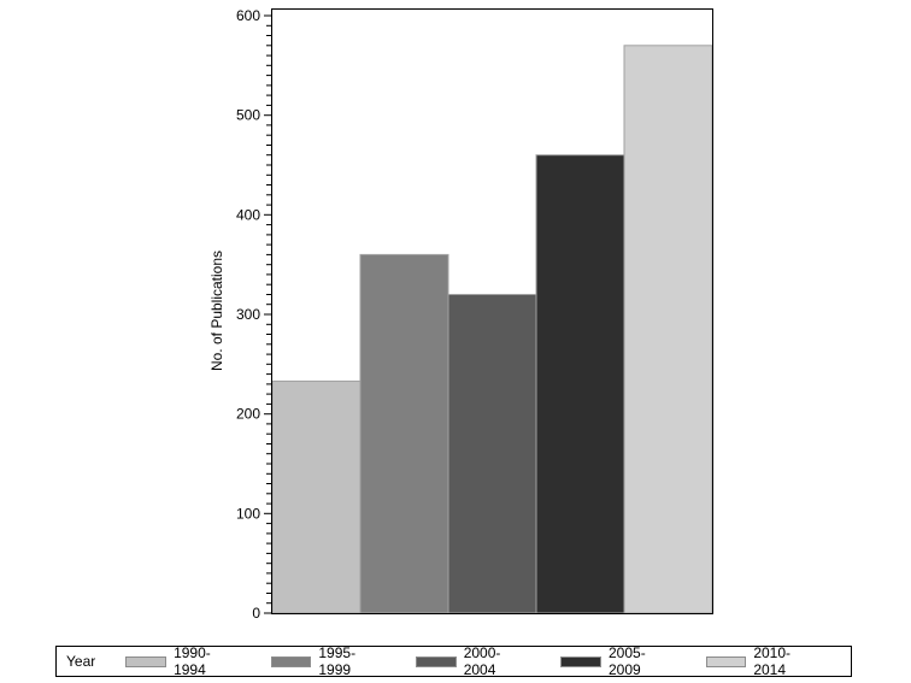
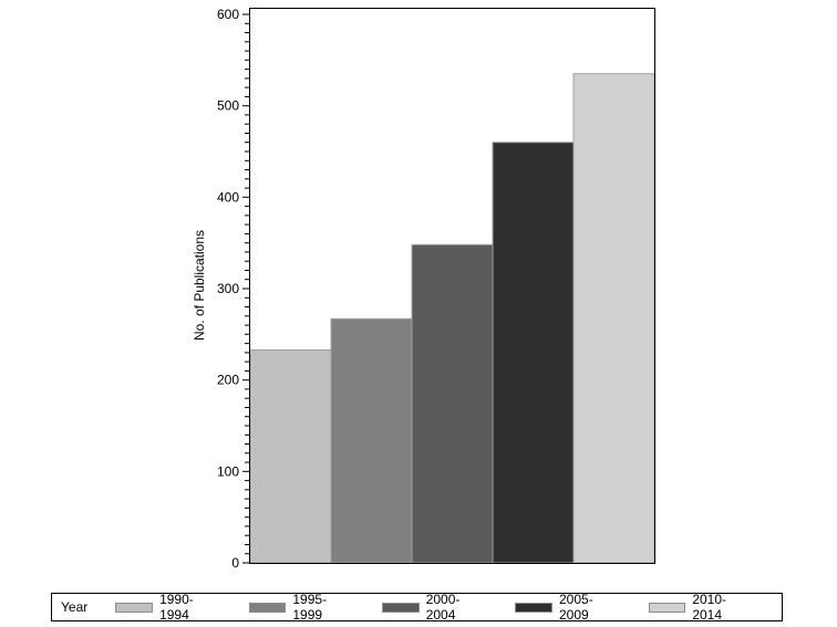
1995-1999: 360 -> 270
2000-2004: 320 -> 350
2010-2014: 570 -> 540
